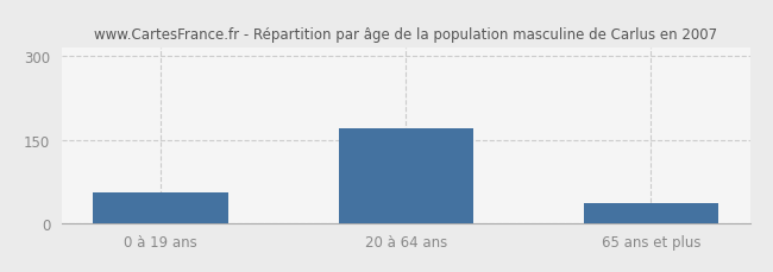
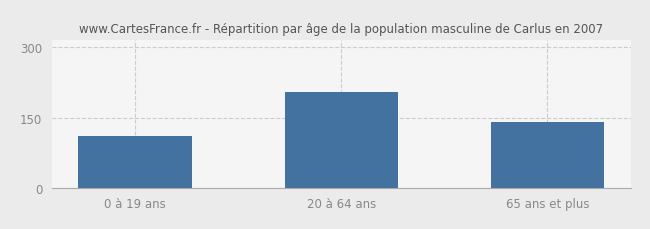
0 à 19 ans: 55 -> 110
20 à 64 ans: 170 -> 205
65 ans et plus: 35 -> 140
